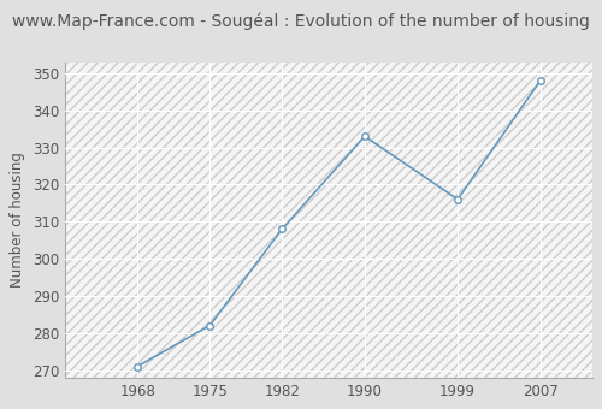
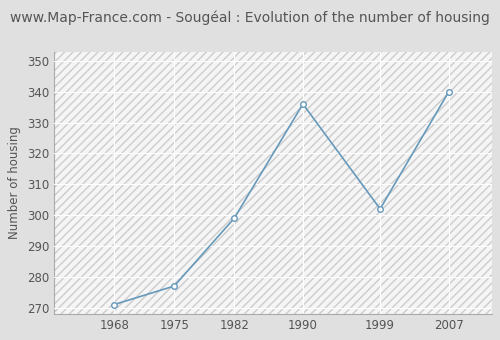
1975: 282 -> 277
1982: 308 -> 299
1990: 333 -> 336
1999: 316 -> 302
2007: 348 -> 340
